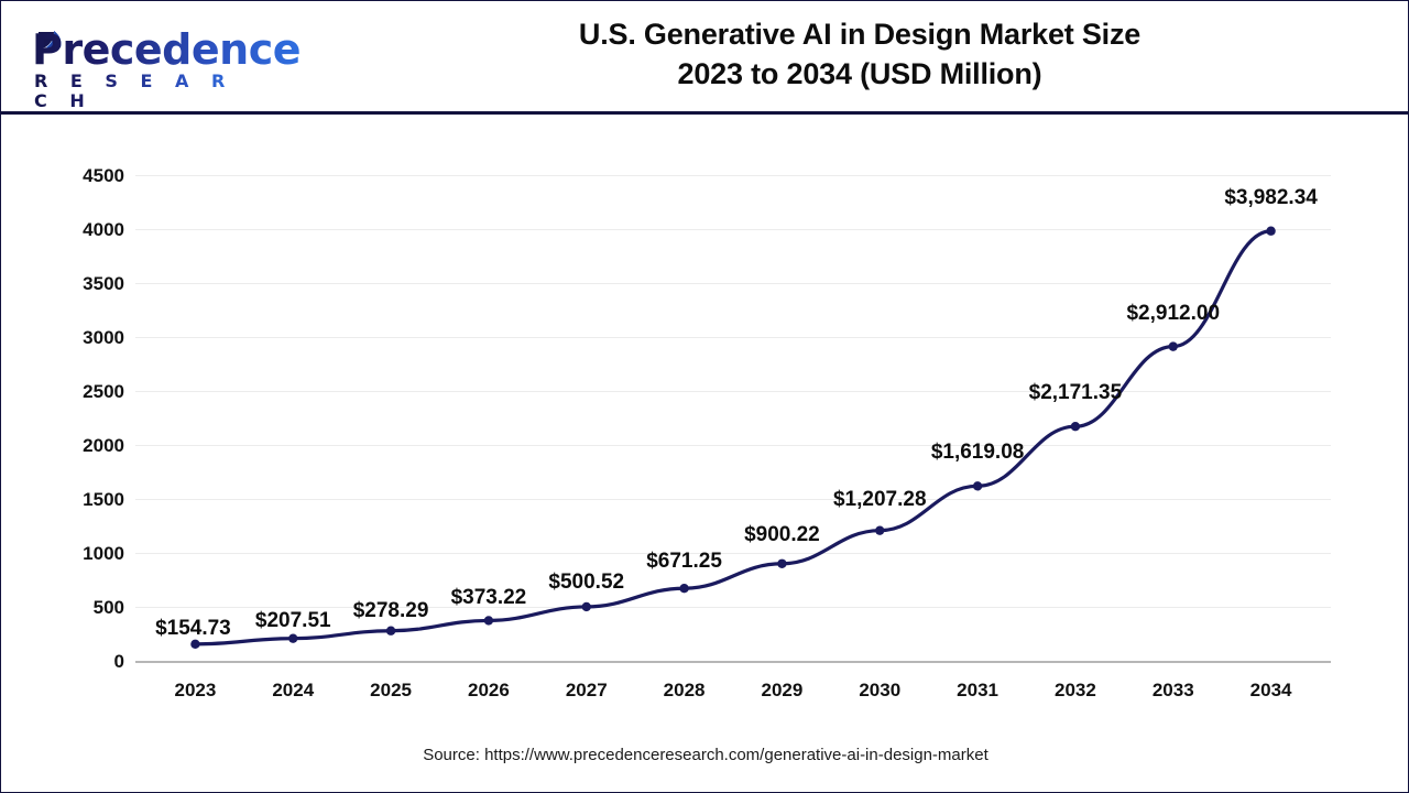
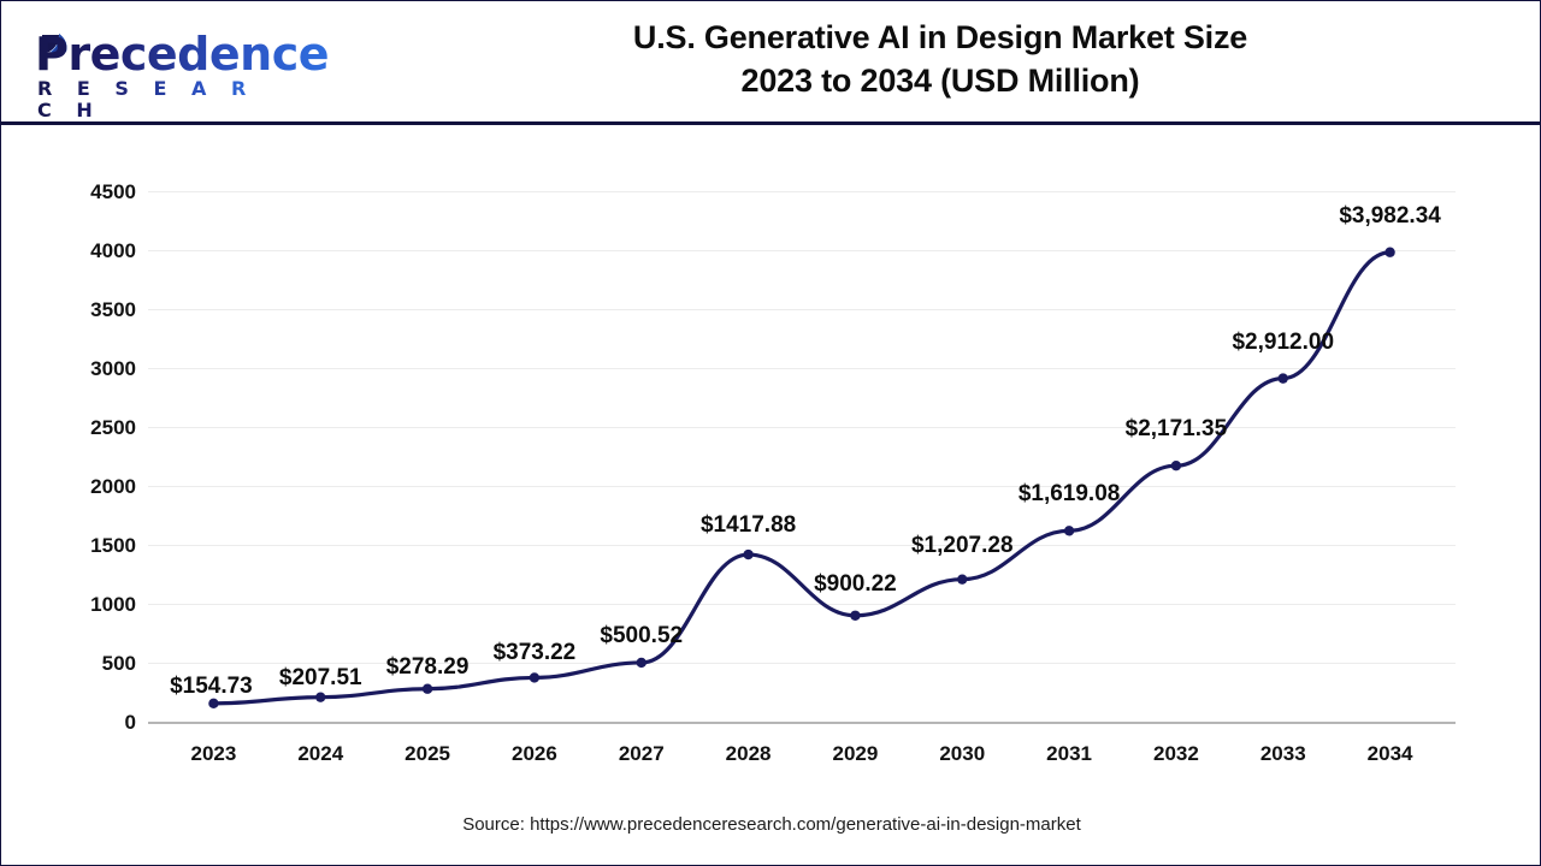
2028: $671.25 -> $1417.88
